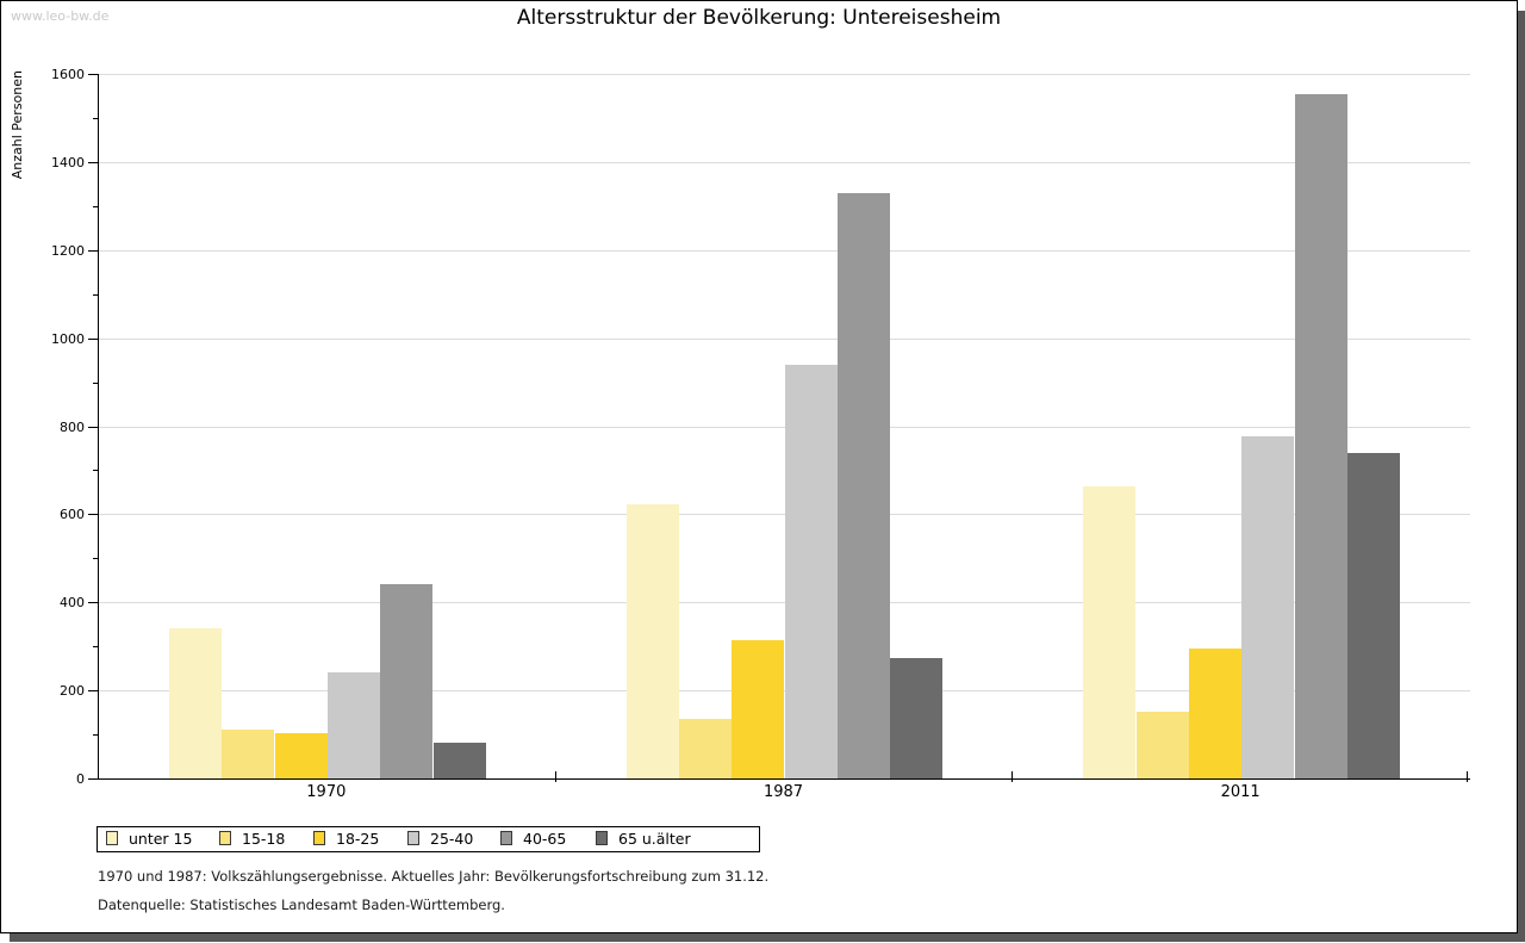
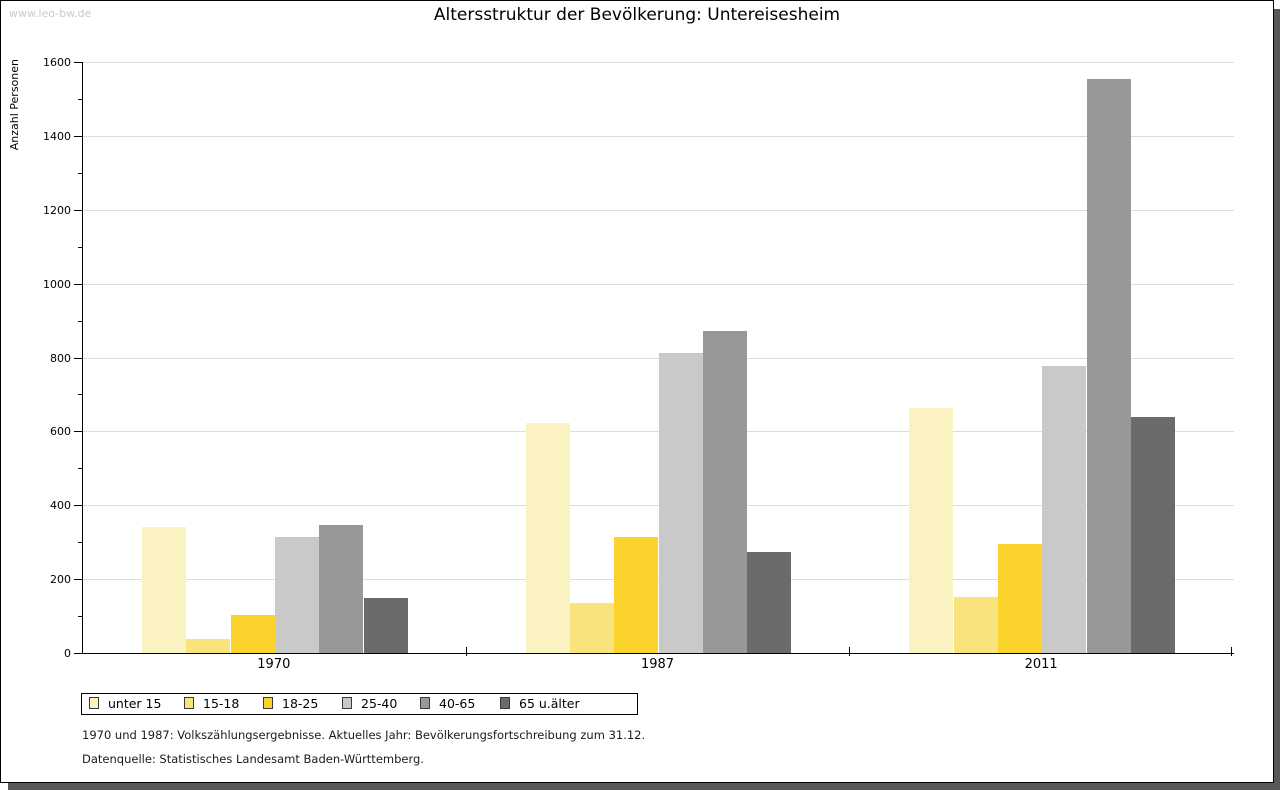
15-18/1970: 110 -> 40
25-40/1970: 240 -> 310
40-65/1970: 440 -> 350
65 u.älter/1970: 80 -> 150
25-40/1987: 940 -> 810
40-65/1987: 1330 -> 870
65 u.älter/2011: 740 -> 640
